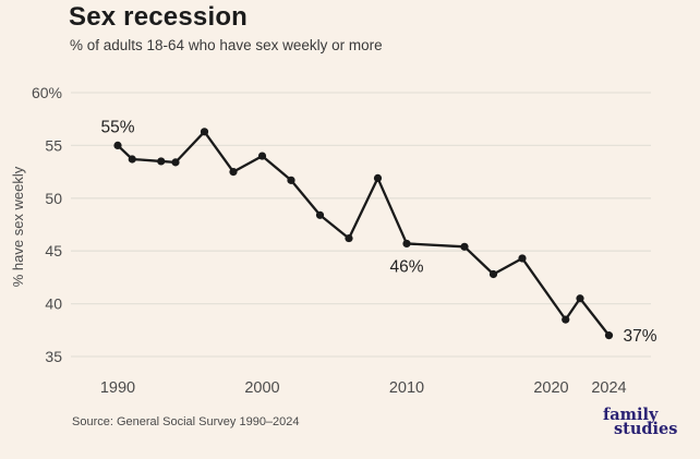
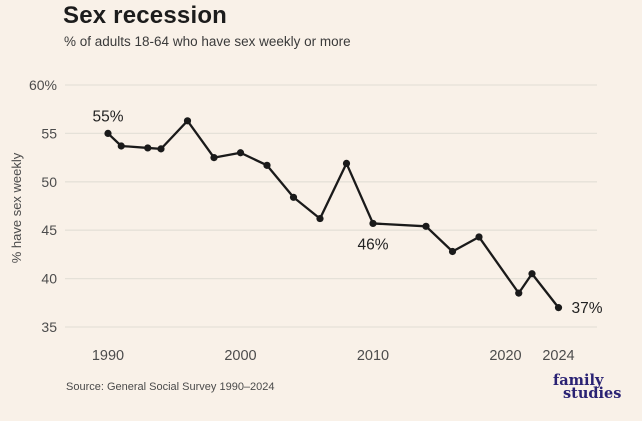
2000: 54% -> 53%
